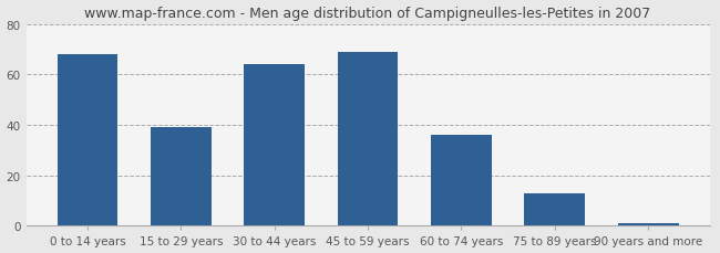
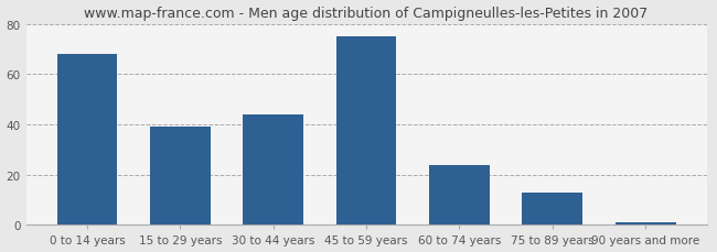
30 to 44 years: 64 -> 44
45 to 59 years: 69 -> 75
60 to 74 years: 36 -> 24
